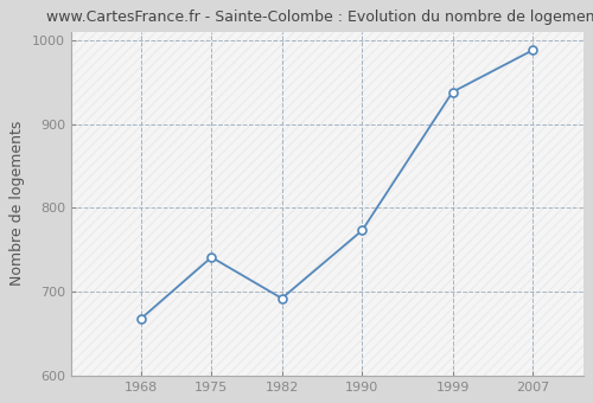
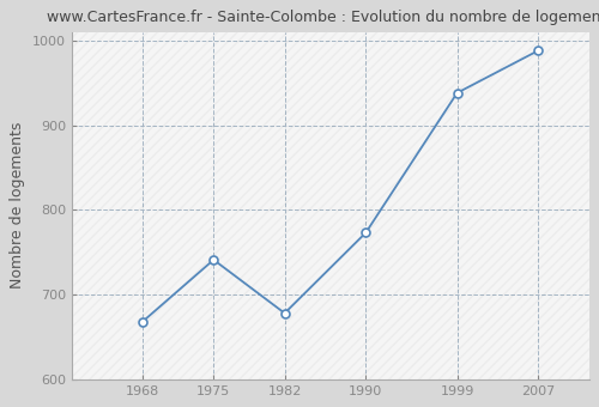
1982: 692 -> 678
